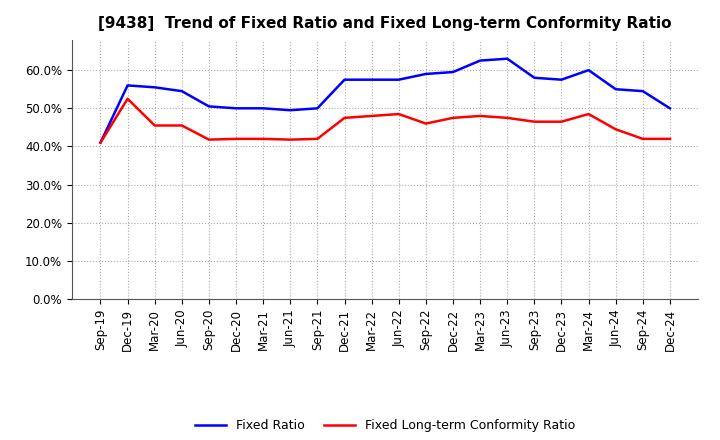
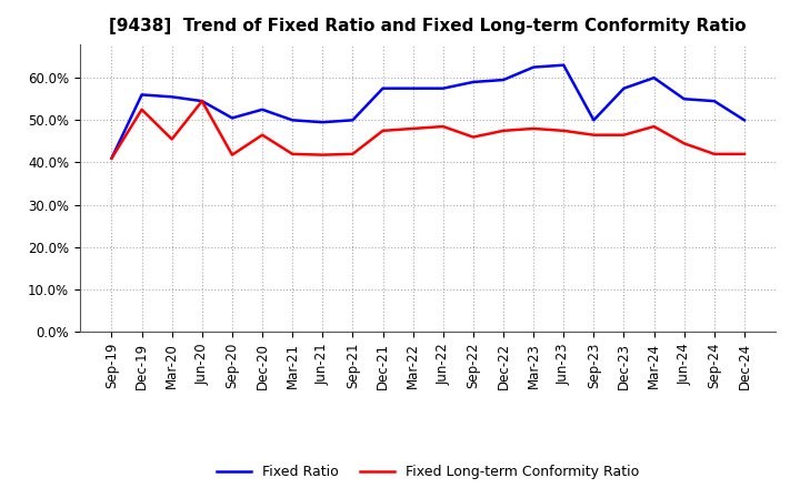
Fixed Long-term Conformity Ratio/Jun-20: 45.5% -> 54.5%
Fixed Ratio/Dec-20: 50.0% -> 52.5%
Fixed Long-term Conformity Ratio/Dec-20: 42.0% -> 46.5%
Fixed Ratio/Sep-23: 58.0% -> 50.0%
